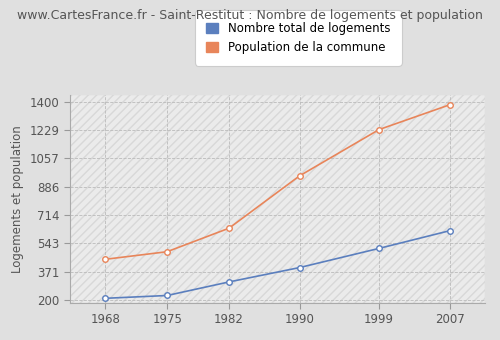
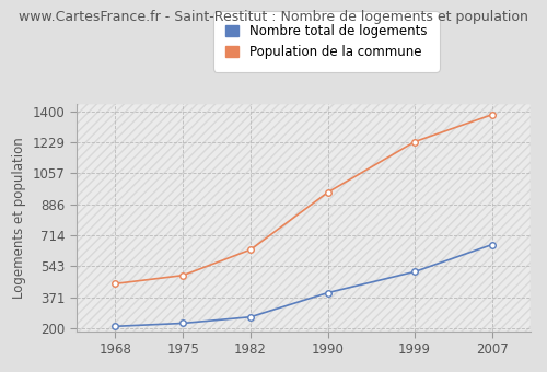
Nombre total de logements/1982: 310 -> 260
Nombre total de logements/2007: 620 -> 660
